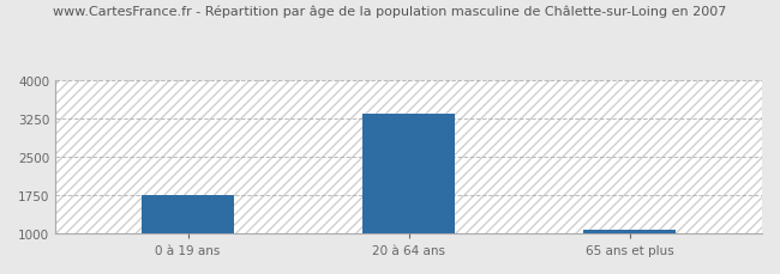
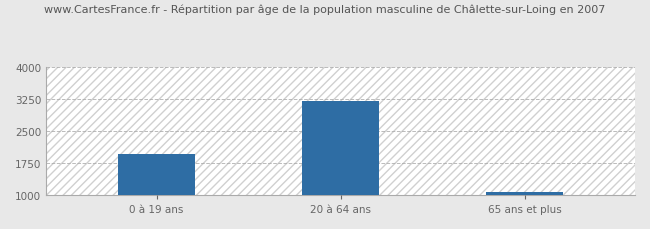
0 à 19 ans: 1750 -> 1950
20 à 64 ans: 3320 -> 3200
